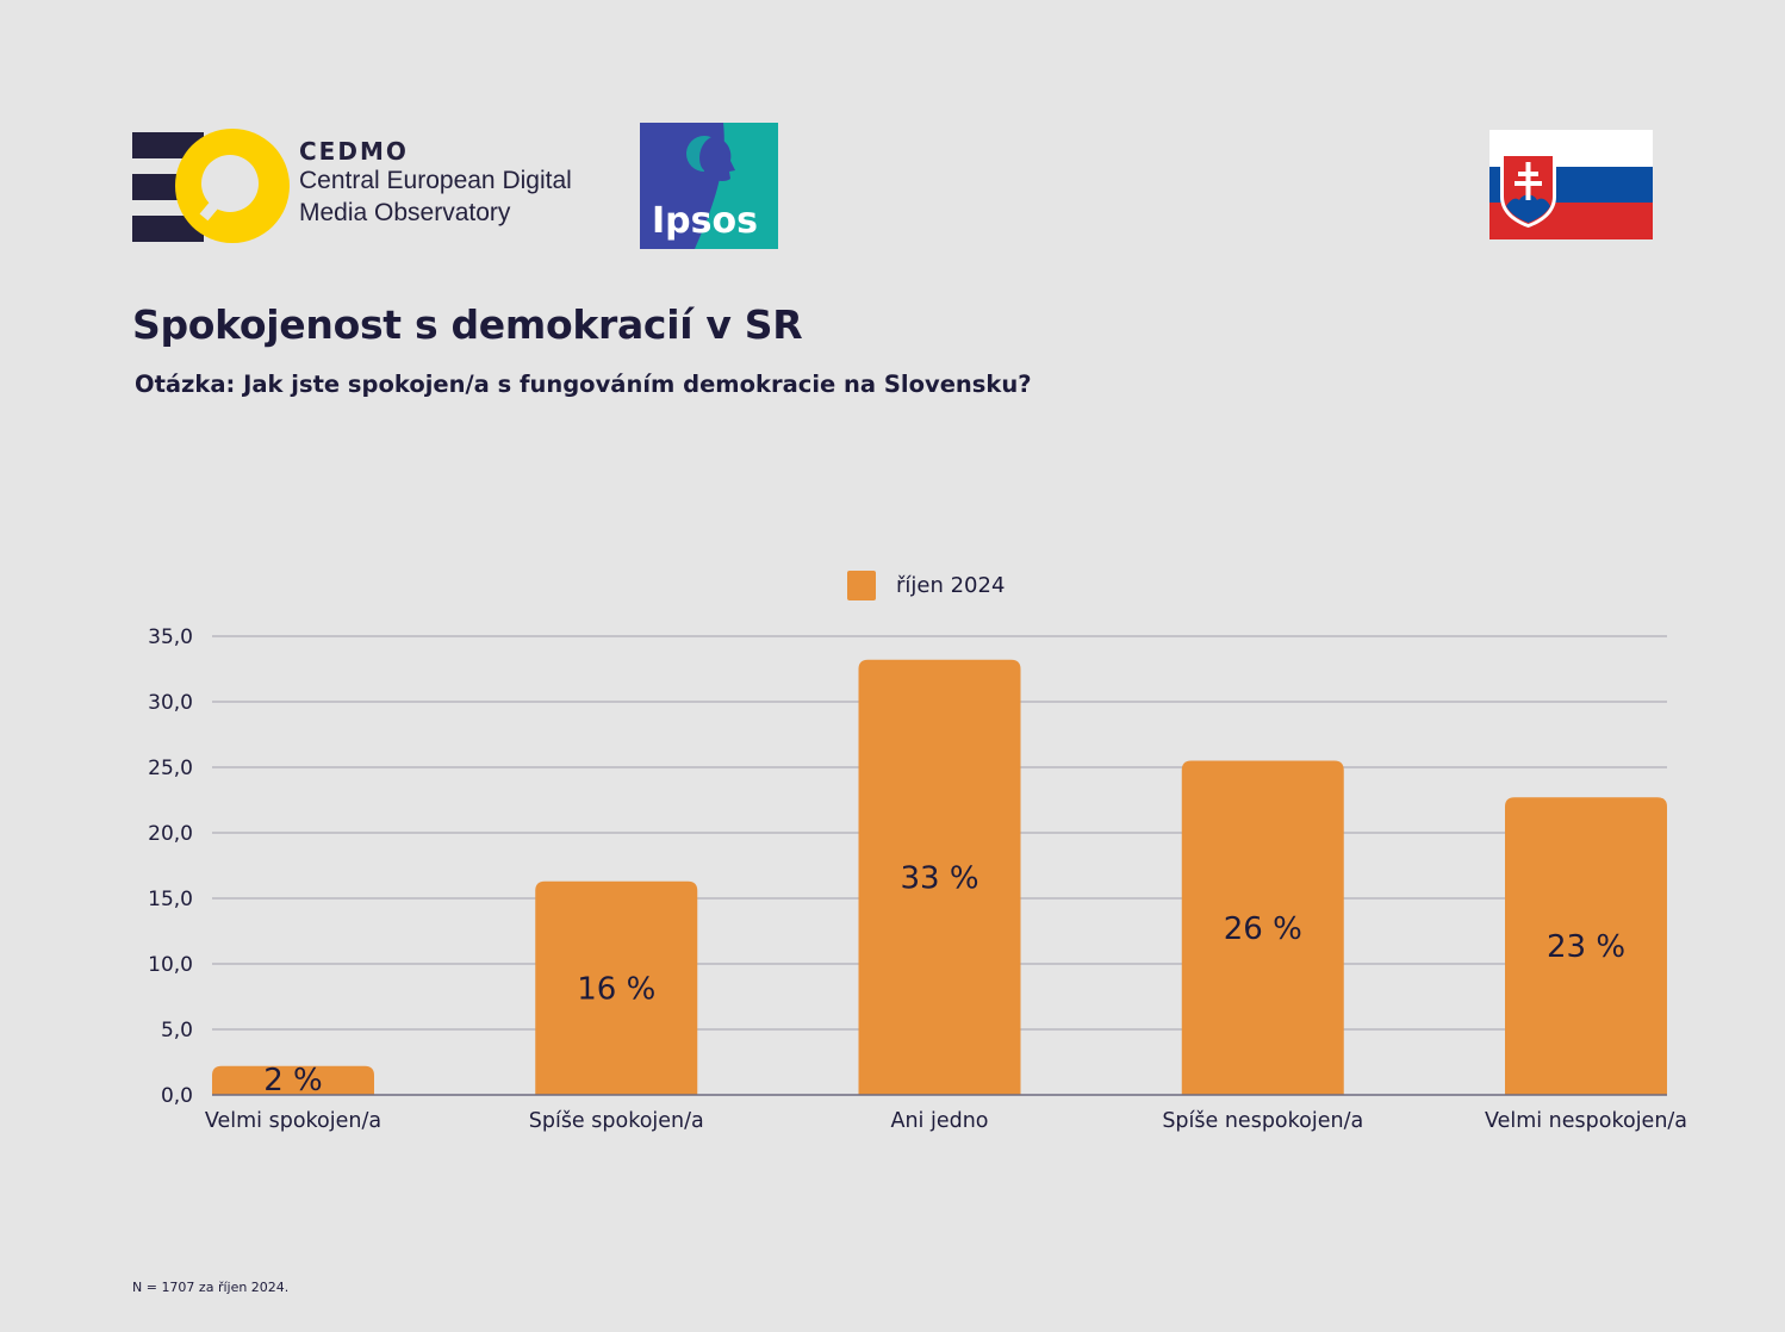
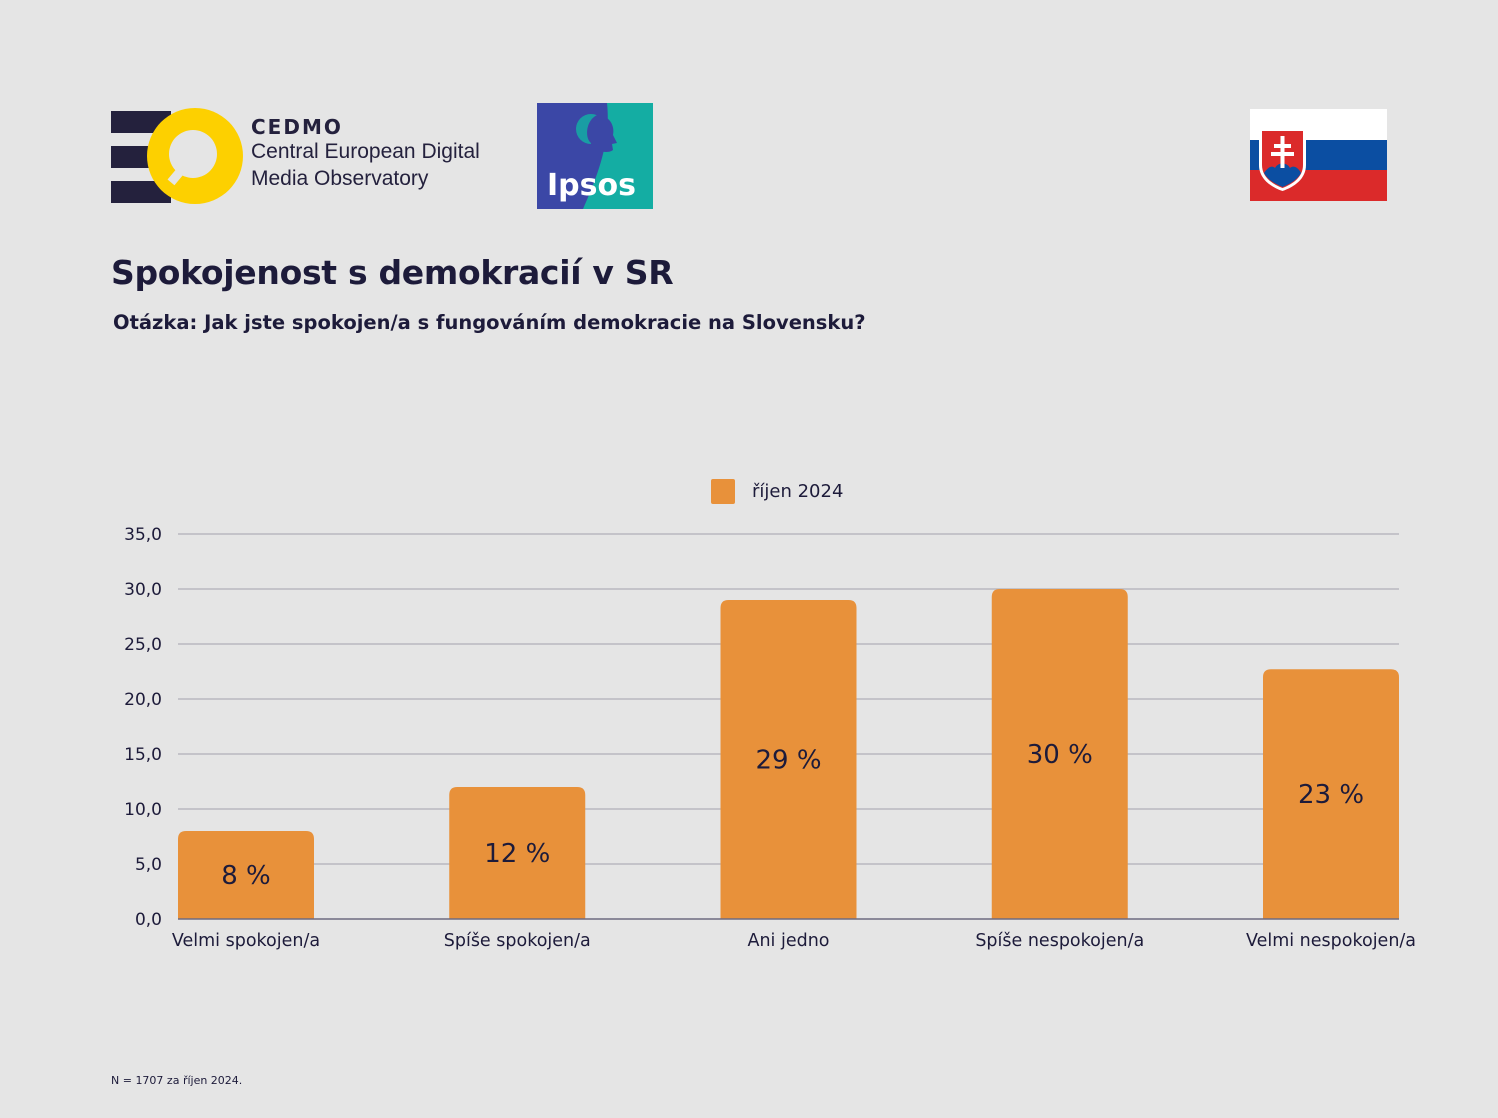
Velmi spokojen/a: 2 -> 8
Spíše spokojen/a: 16 -> 12
Ani jedno: 33 -> 29
Spíše nespokojen/a: 26 -> 30
